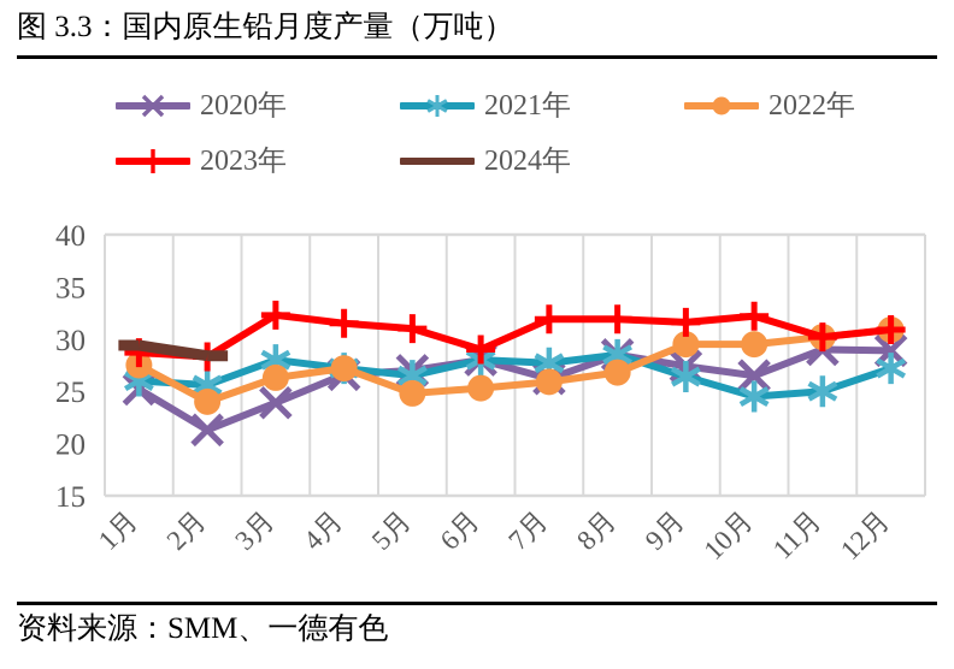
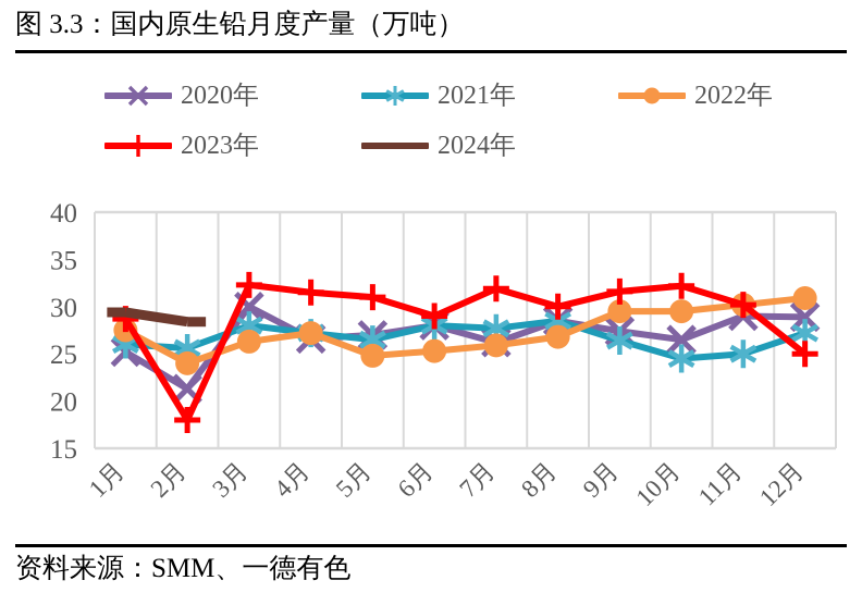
2023年/2月: 28 -> 18
2020年/3月: 24 -> 30
2023年/8月: 32 -> 30
2023年/12月: 31 -> 25
